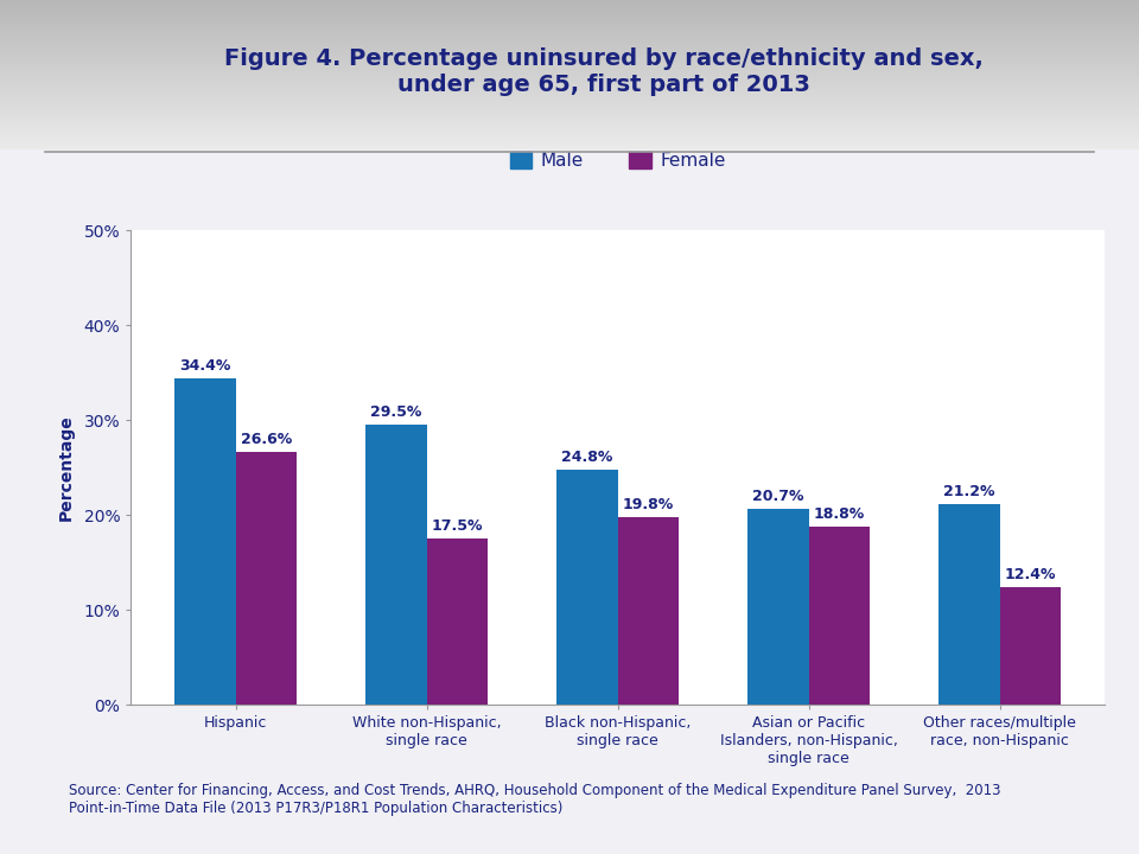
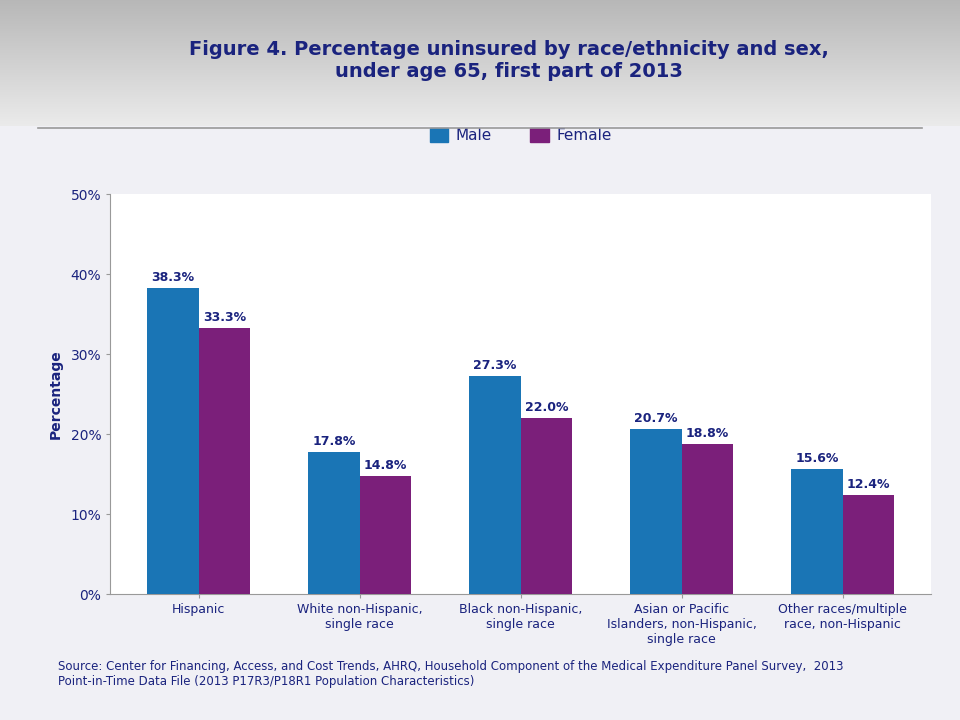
Male/Hispanic: 34.4% -> 38.3%
Female/Hispanic: 26.6% -> 33.3%
Male/White non-Hispanic, single race: 29.5% -> 17.8%
Female/White non-Hispanic, single race: 17.5% -> 14.8%
Male/Black non-Hispanic, single race: 24.8% -> 27.3%
Female/Black non-Hispanic, single race: 19.8% -> 22.0%
Male/Other races/multiple race, non-Hispanic: 21.2% -> 15.6%
